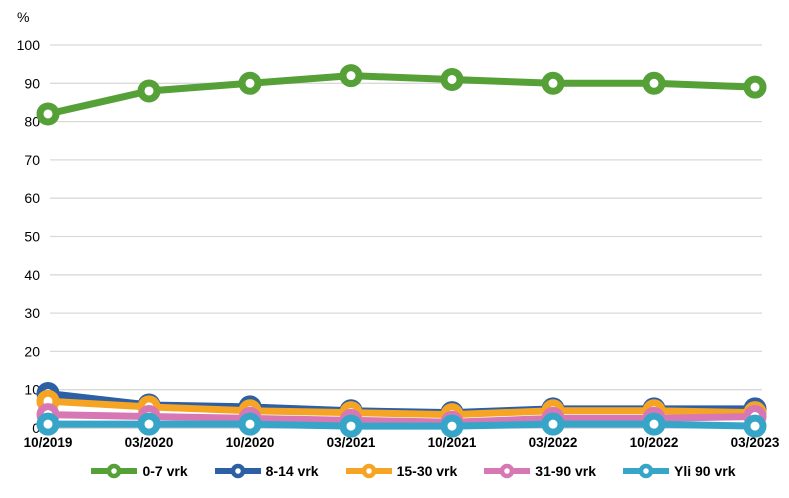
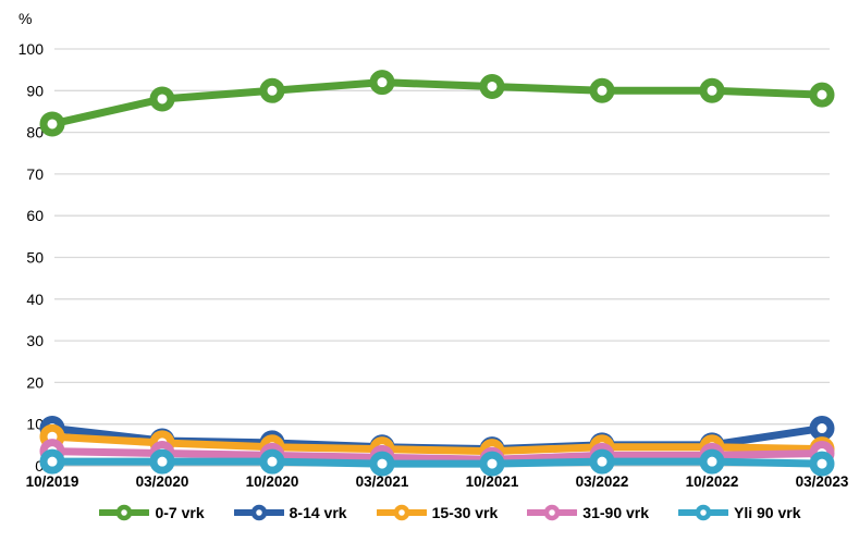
8-14 vrk/03/2023: 5 -> 9
